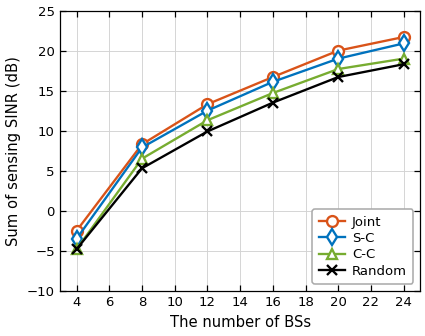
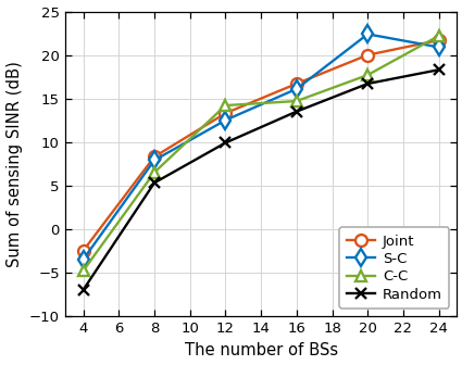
Random/4: -4.8 -> -7.0
C-C/12: 11.3 -> 14.2
S-C/20: 19.0 -> 22.4
C-C/24: 19.0 -> 22.2
